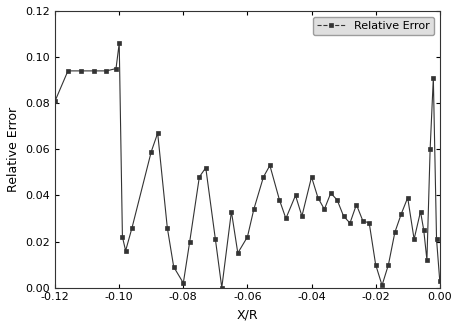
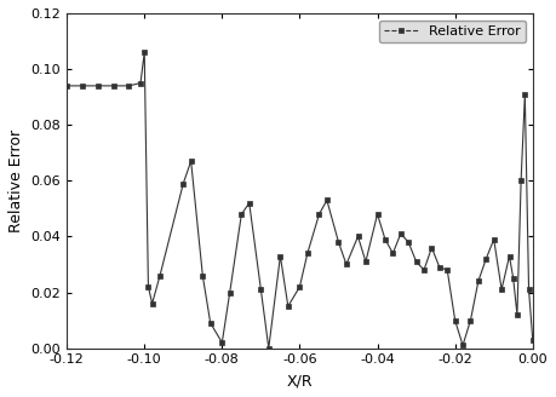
-0.12: 0.081 -> 0.094
